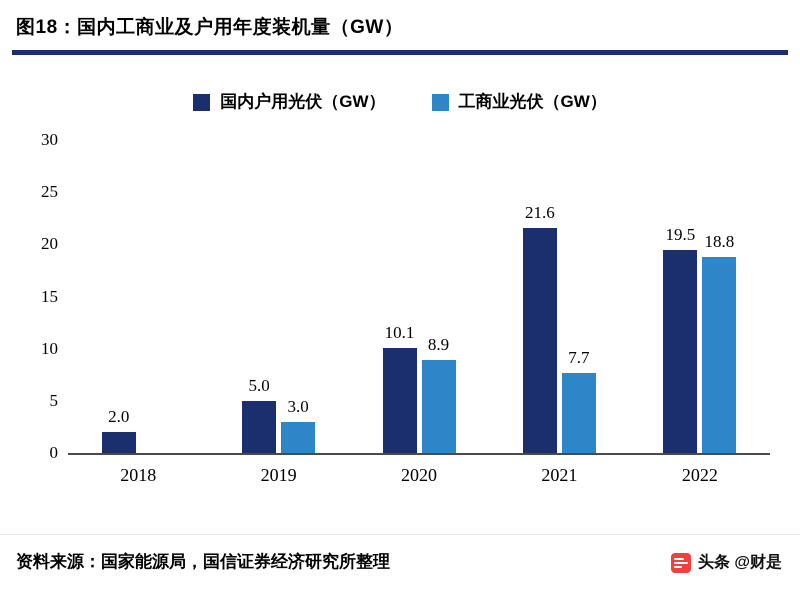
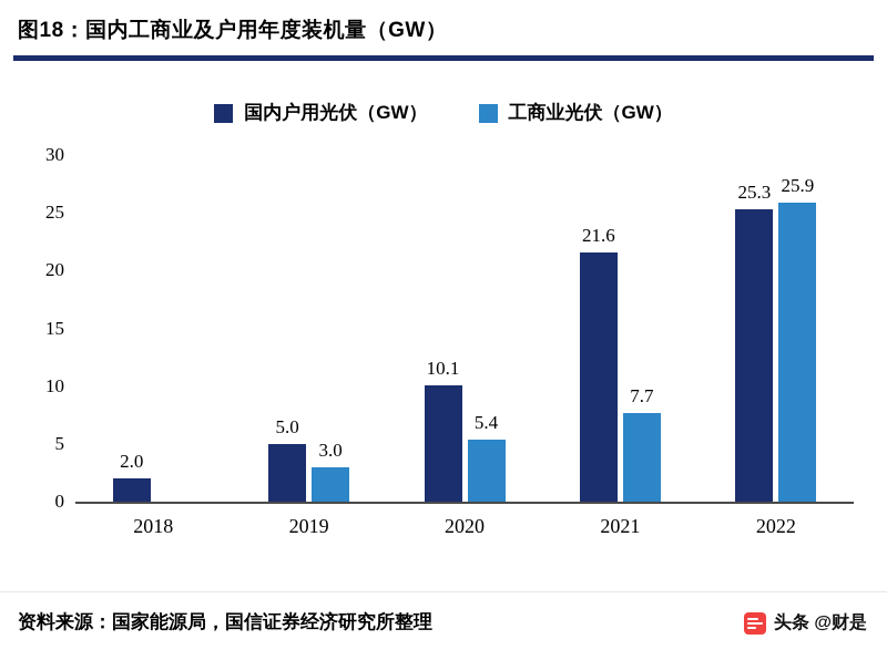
工商业光伏（GW）/2020: 8.9 -> 5.4
国内户用光伏（GW）/2022: 19.5 -> 25.3
工商业光伏（GW）/2022: 18.8 -> 25.9
